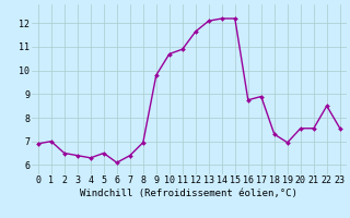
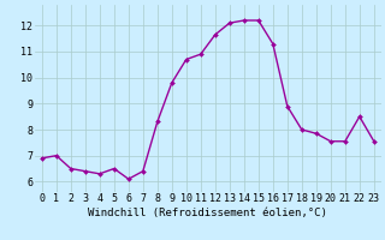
8: 6.95 -> 8.30
16: 8.75 -> 11.30
18: 7.30 -> 8.00
19: 6.95 -> 7.85
